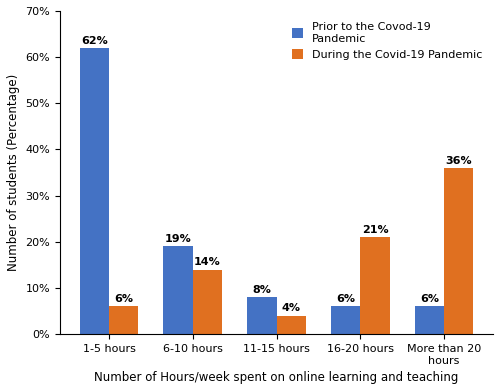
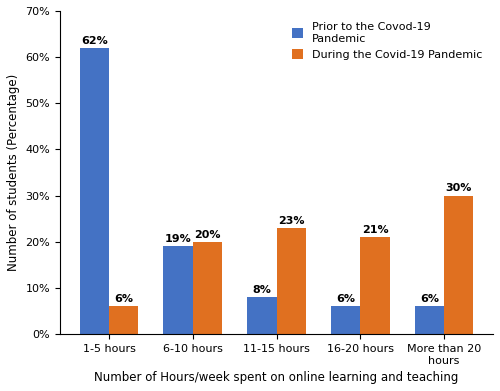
During the Covid-19 Pandemic/6-10 hours: 14% -> 20%
During the Covid-19 Pandemic/11-15 hours: 4% -> 23%
During the Covid-19 Pandemic/More than 20 hours: 36% -> 30%
